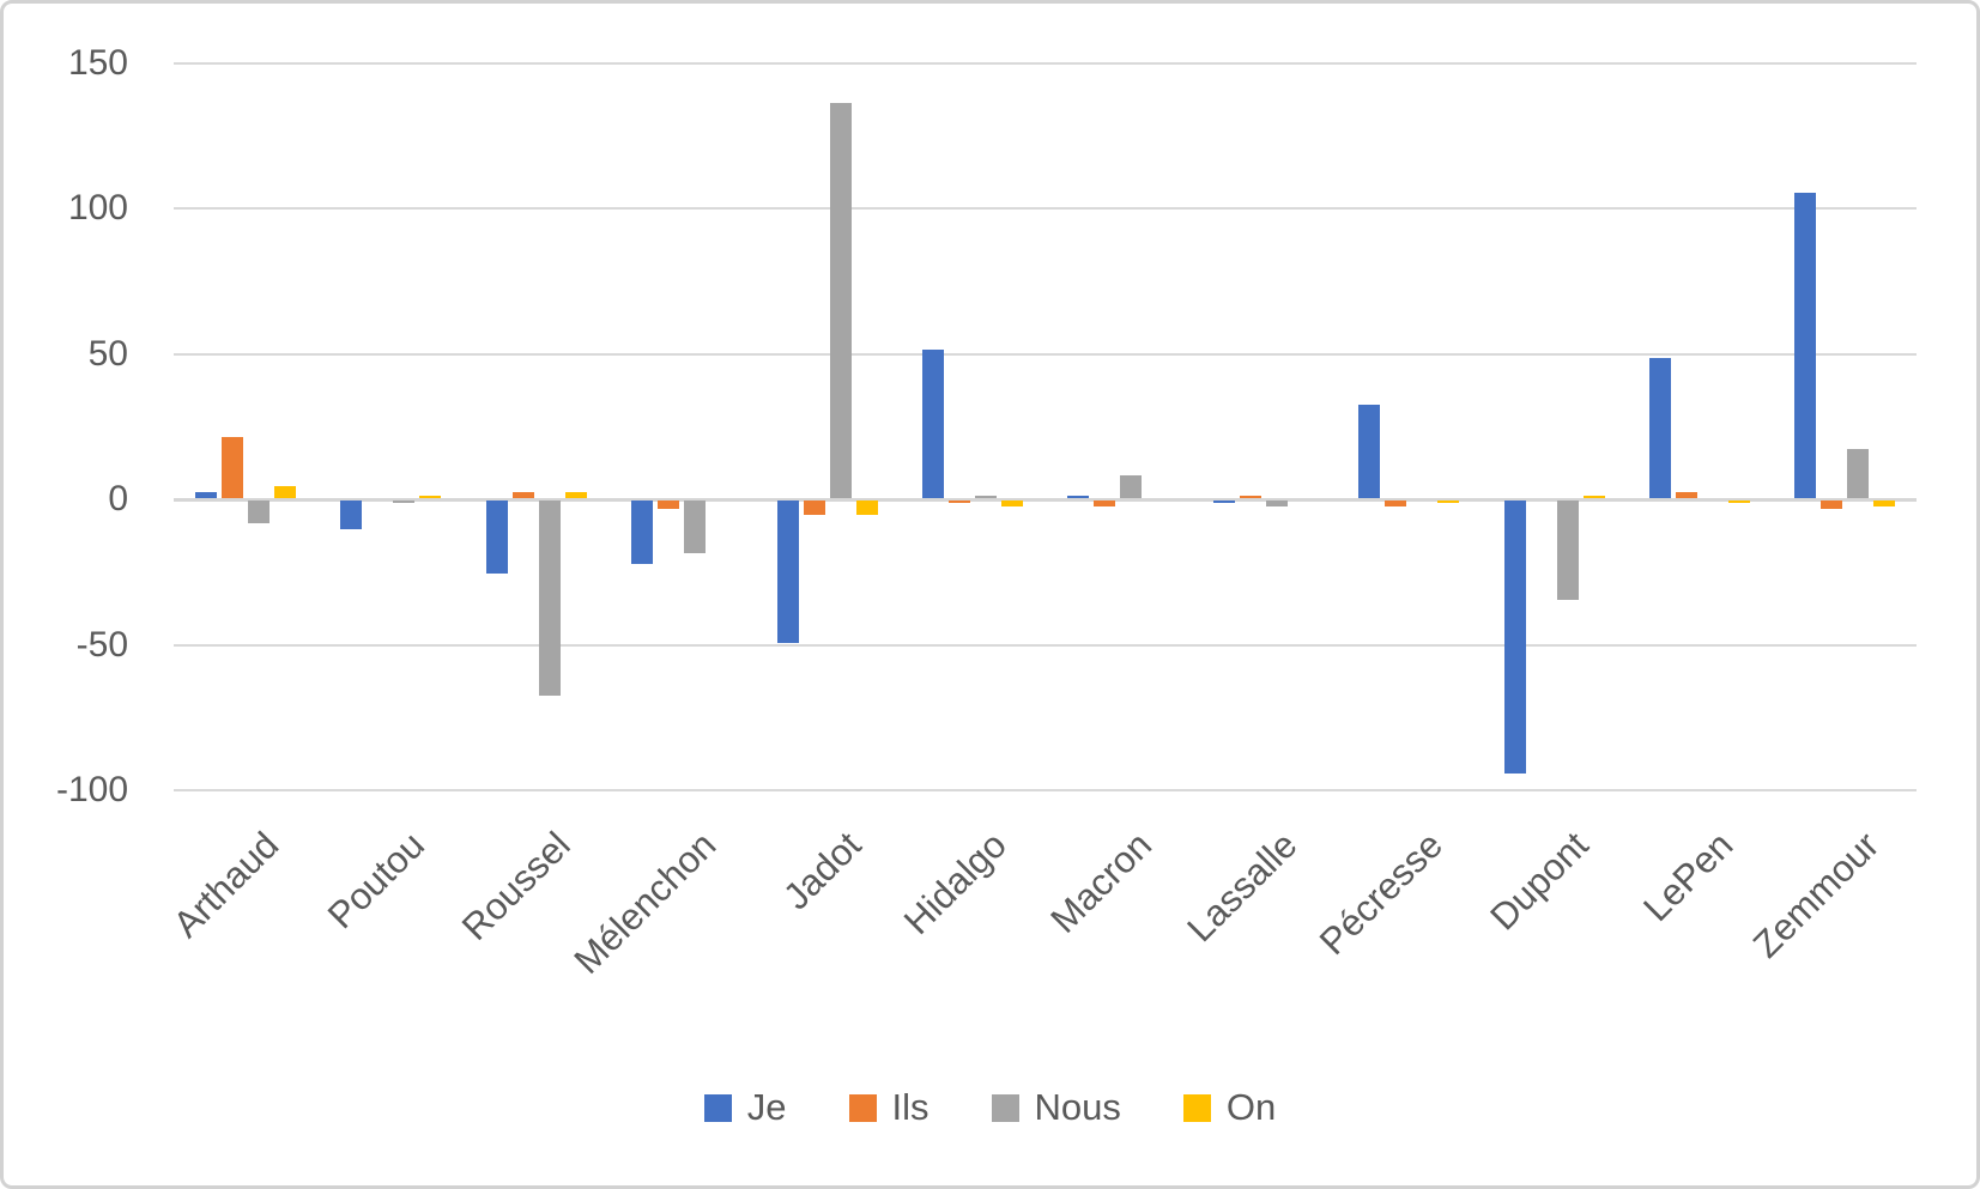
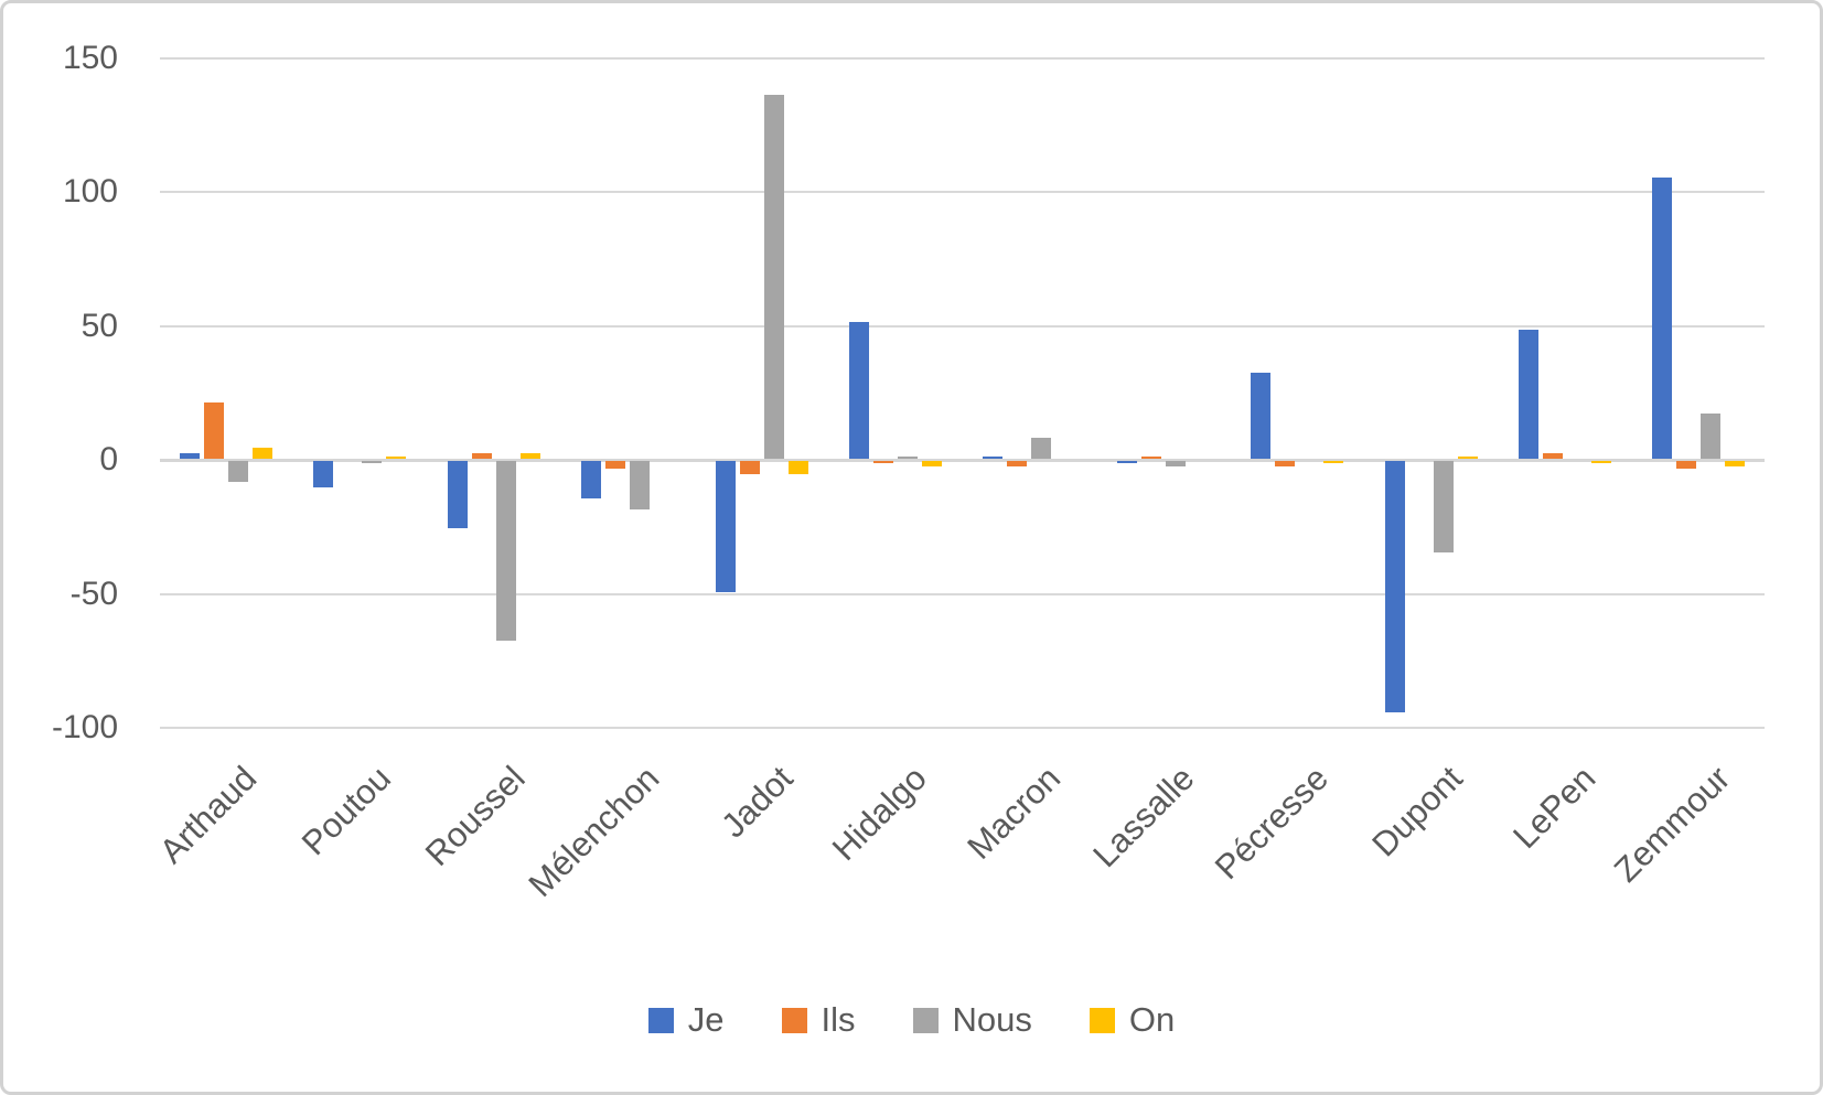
Je/Mélenchon: -22 -> -14
